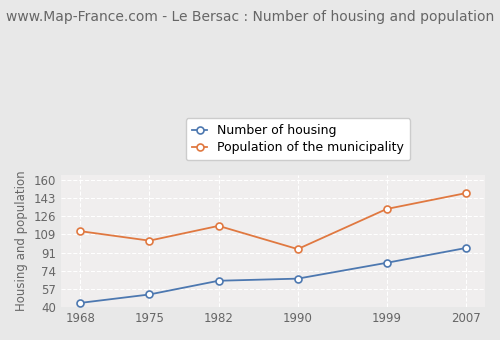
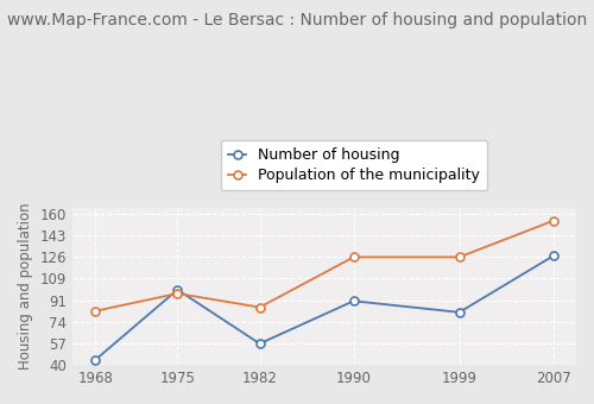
Population of the municipality/1968: 112 -> 83
Number of housing/1975: 52 -> 100
Population of the municipality/1975: 103 -> 97
Number of housing/1982: 65 -> 57
Population of the municipality/1982: 117 -> 86
Number of housing/1990: 67 -> 91
Population of the municipality/1990: 95 -> 126
Population of the municipality/1999: 133 -> 126
Number of housing/2007: 96 -> 127
Population of the municipality/2007: 148 -> 155
